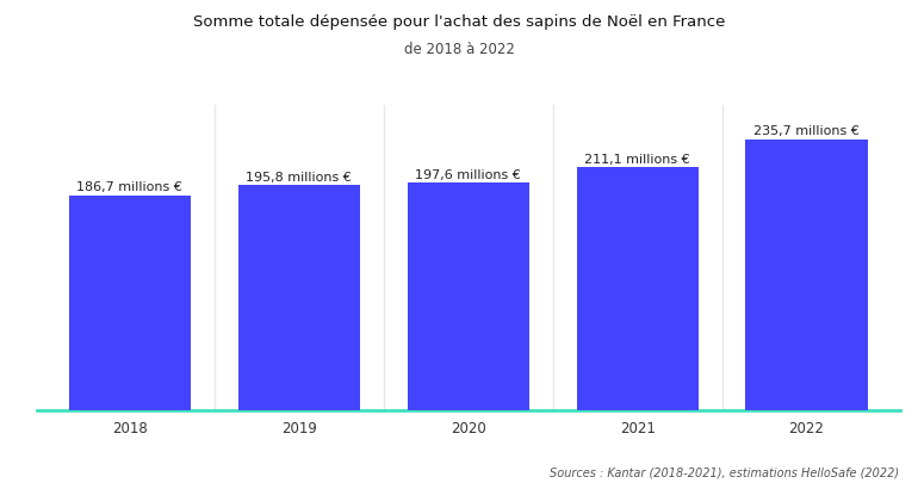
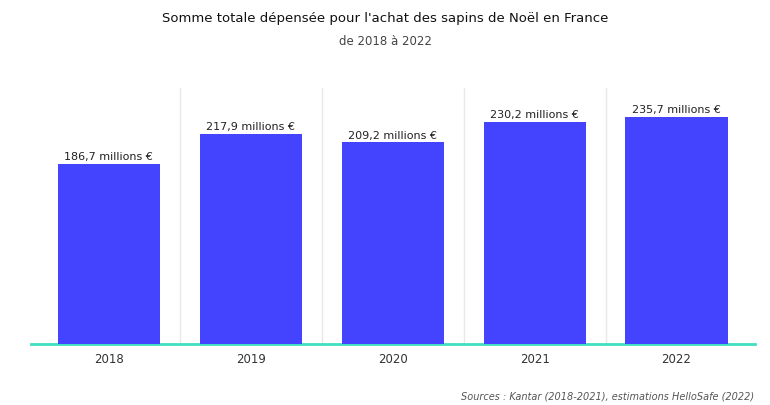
2019: 195,8 -> 217,9
2020: 197,6 -> 209,2
2021: 211,1 -> 230,2
